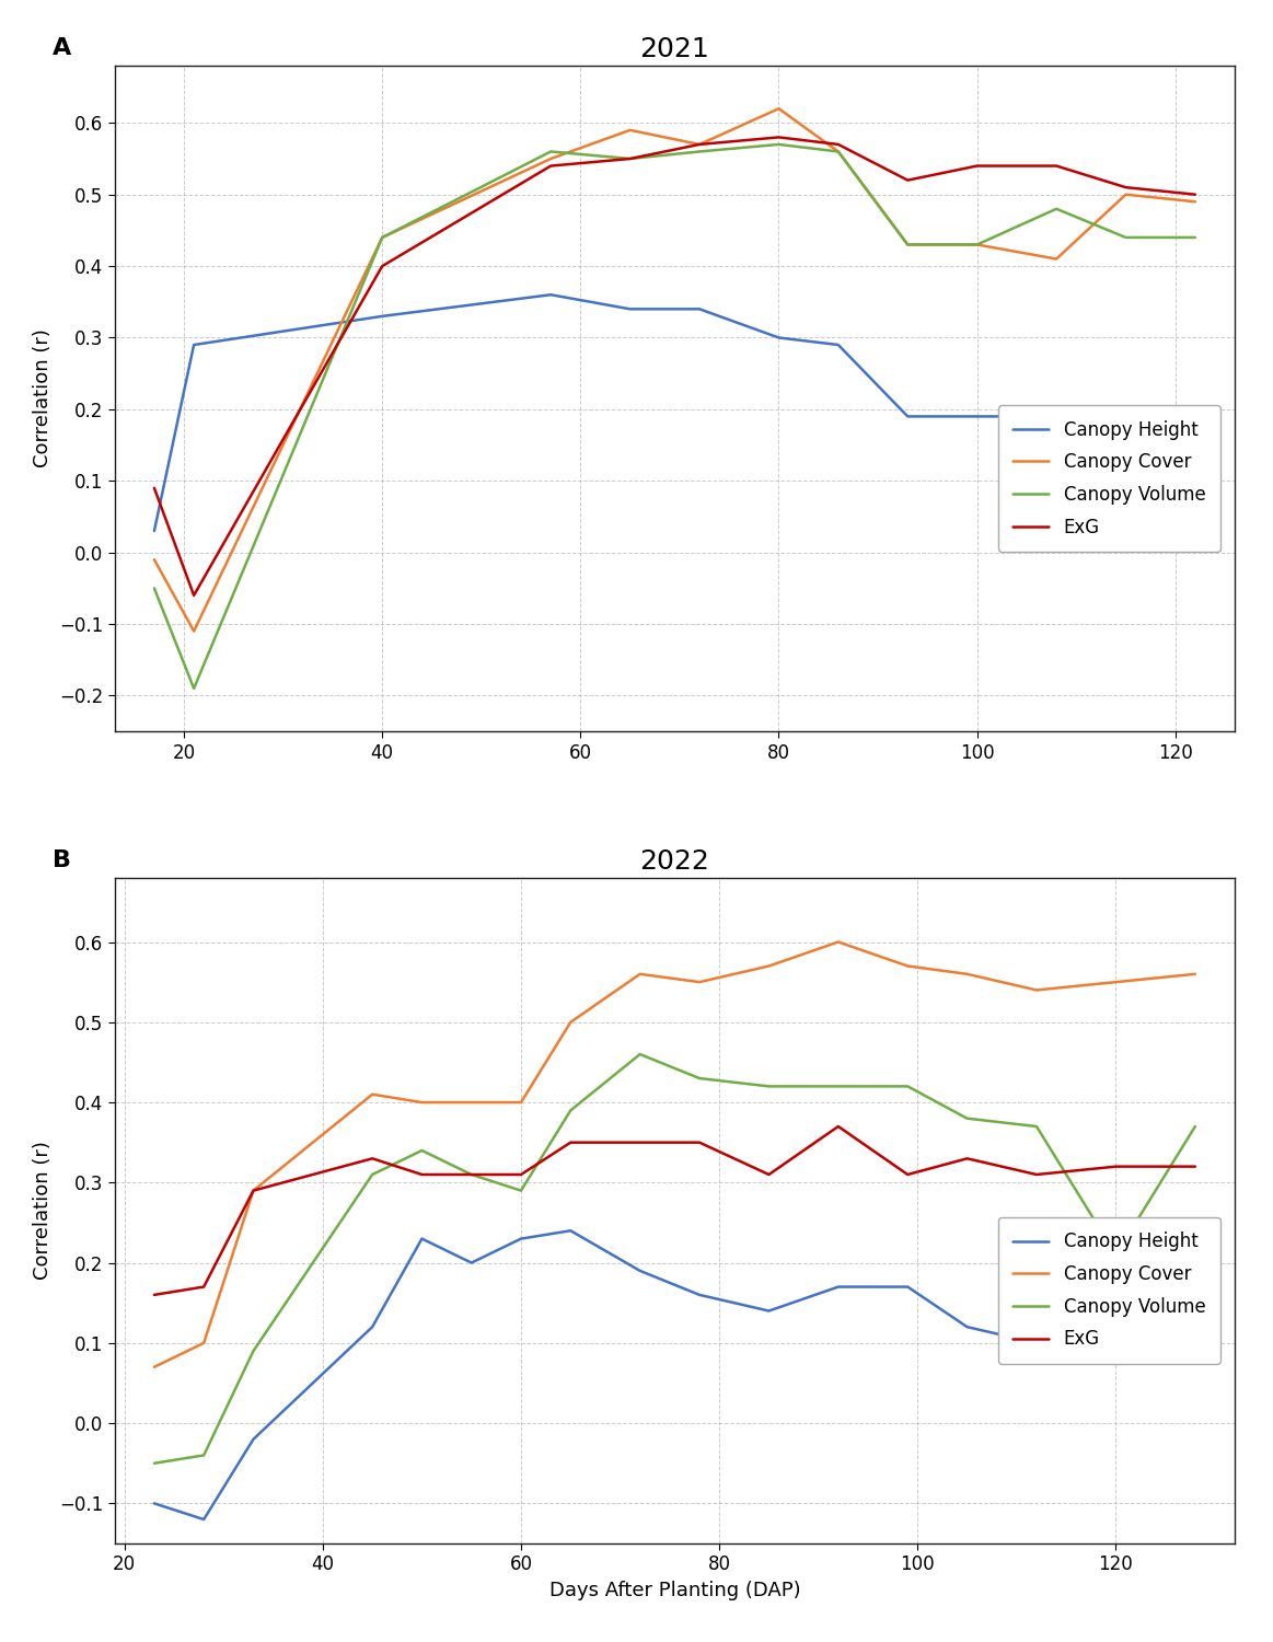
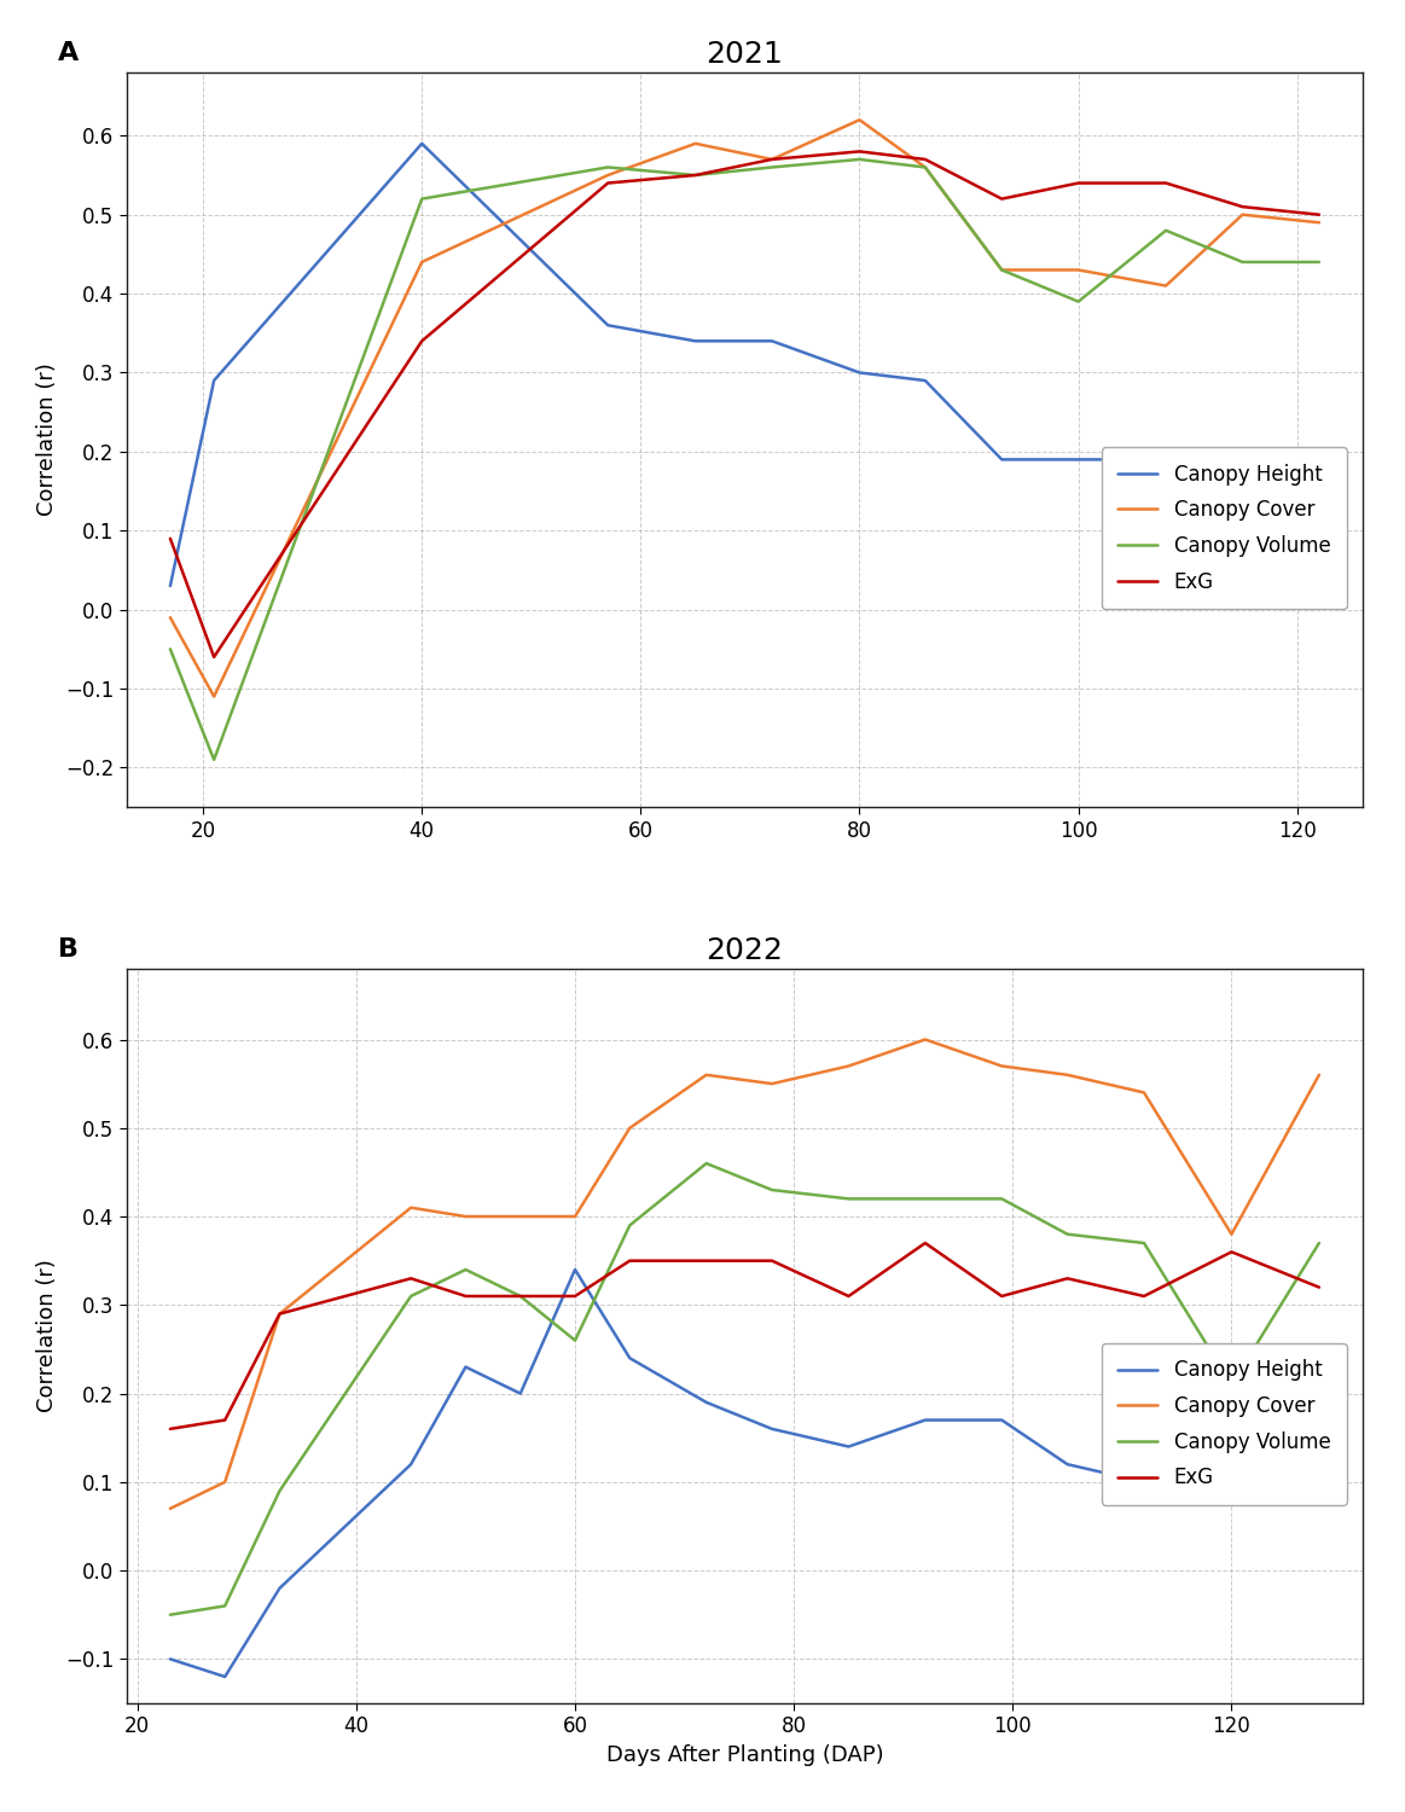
2021/Canopy Height/40: 0.33 -> 0.59
2021/Canopy Volume/40: 0.44 -> 0.52
2021/ExG/40: 0.40 -> 0.34
2021/Canopy Volume/100: 0.43 -> 0.39
2022/Canopy Height/60: 0.23 -> 0.34
2022/Canopy Volume/60: 0.29 -> 0.26
2022/Canopy Cover/120: 0.55 -> 0.38
2022/ExG/120: 0.32 -> 0.36
